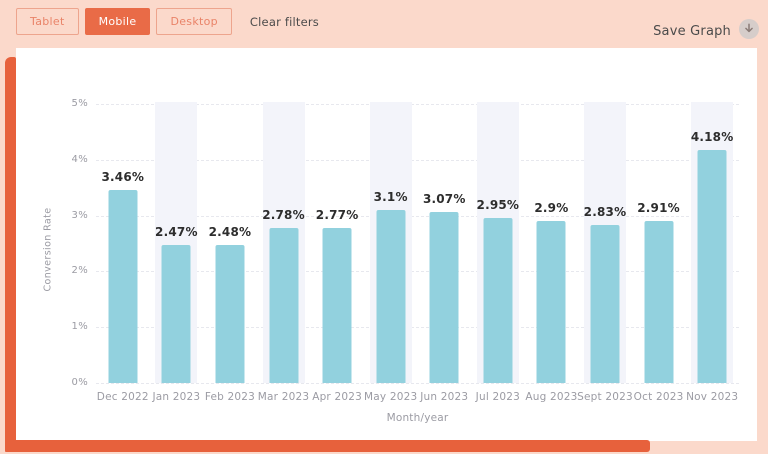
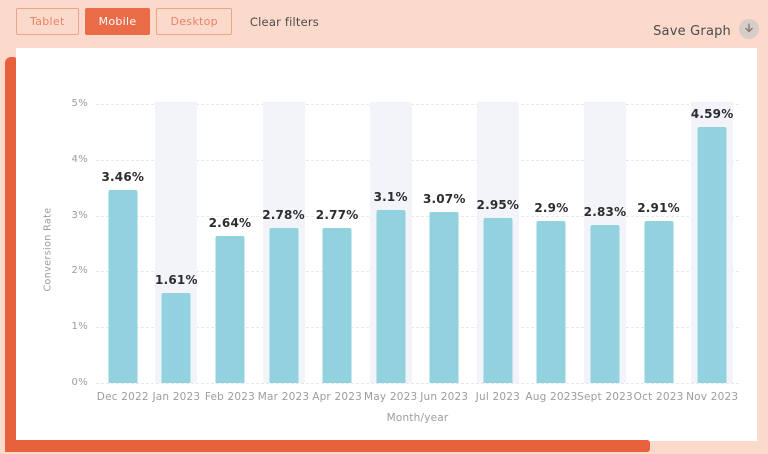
Jan 2023: 2.47% -> 1.61%
Feb 2023: 2.48% -> 2.64%
Nov 2023: 4.18% -> 4.59%
